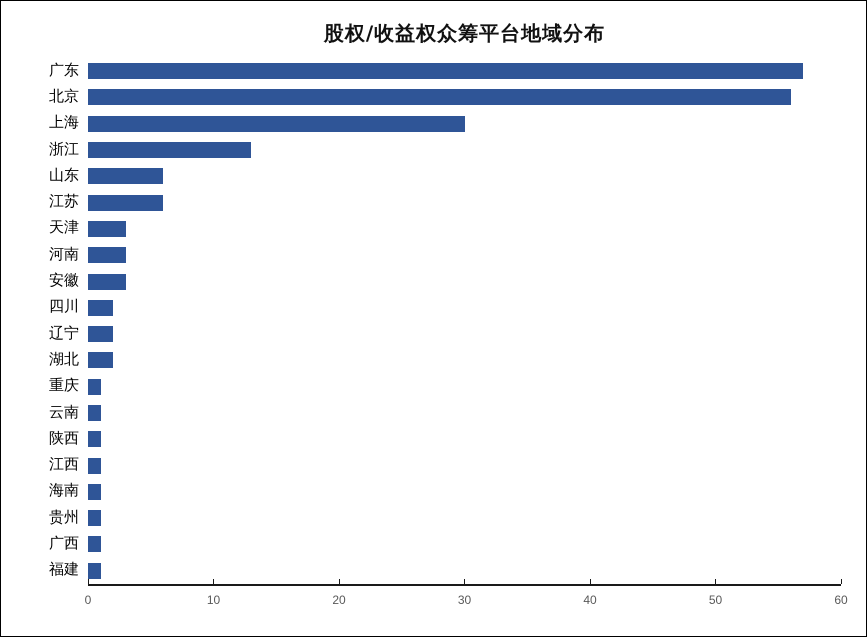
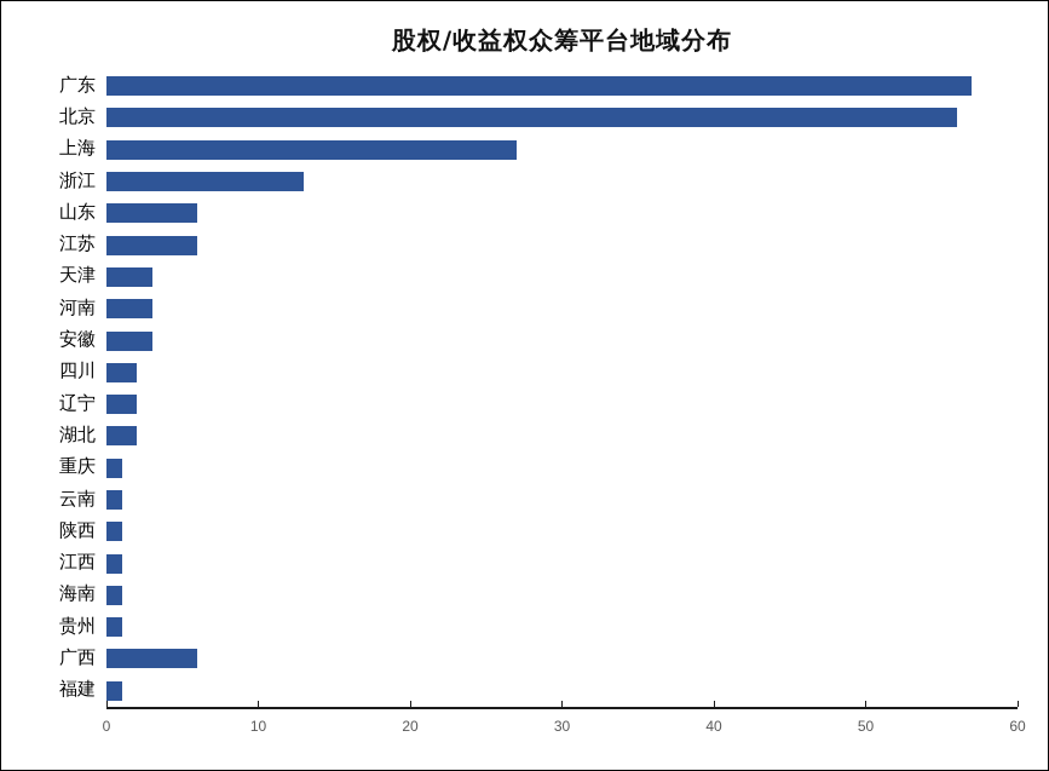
上海: 30 -> 27
广西: 1 -> 6
